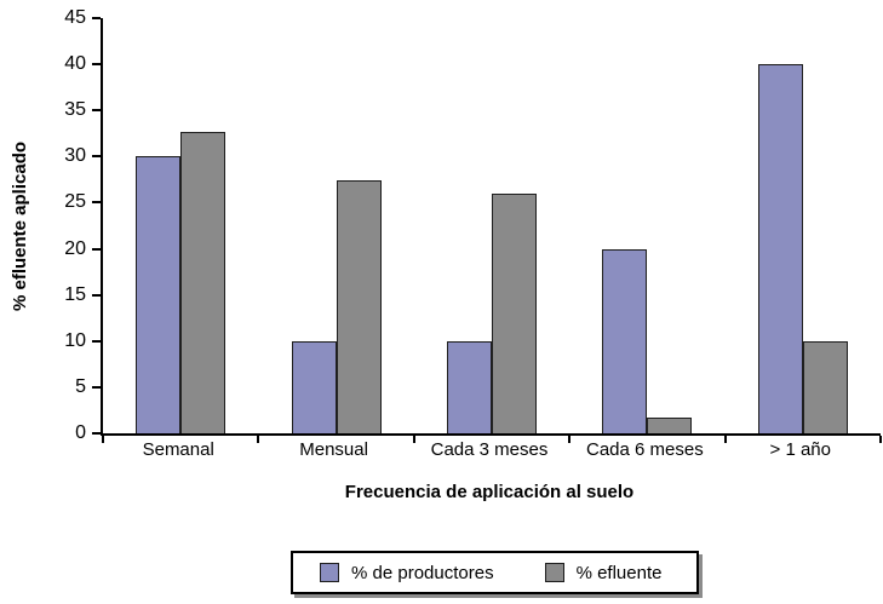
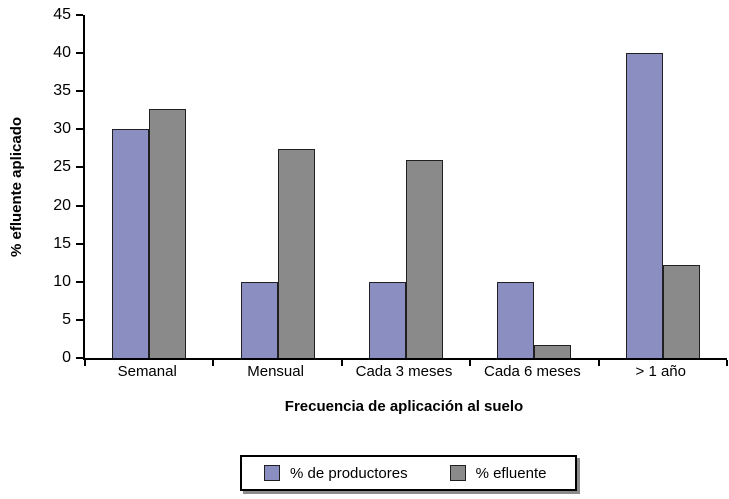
% de productores/Cada 6 meses: 20 -> 10
% efluente/> 1 año: 10 -> 12
